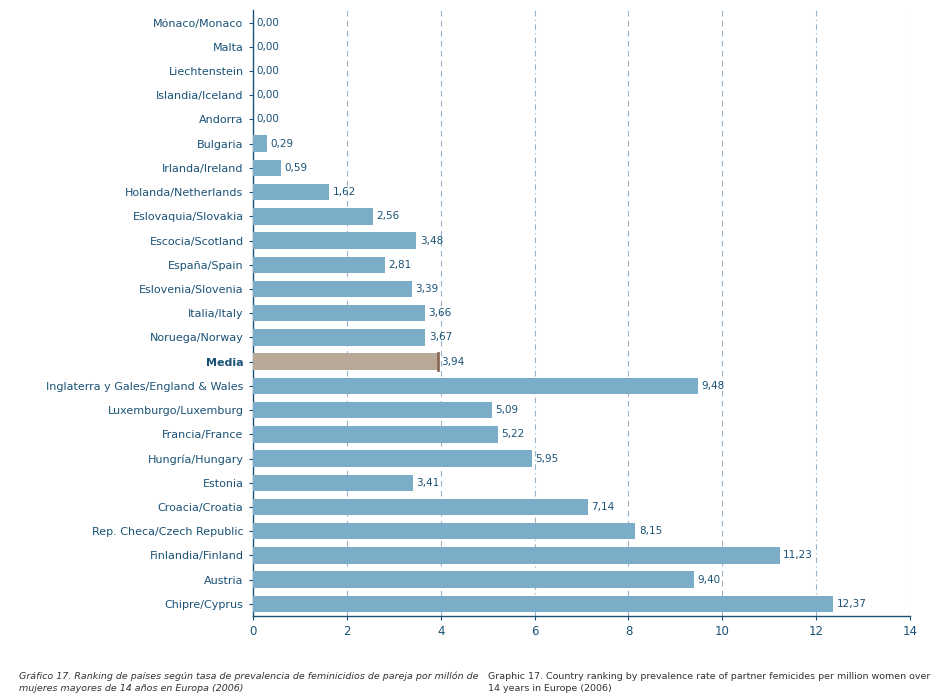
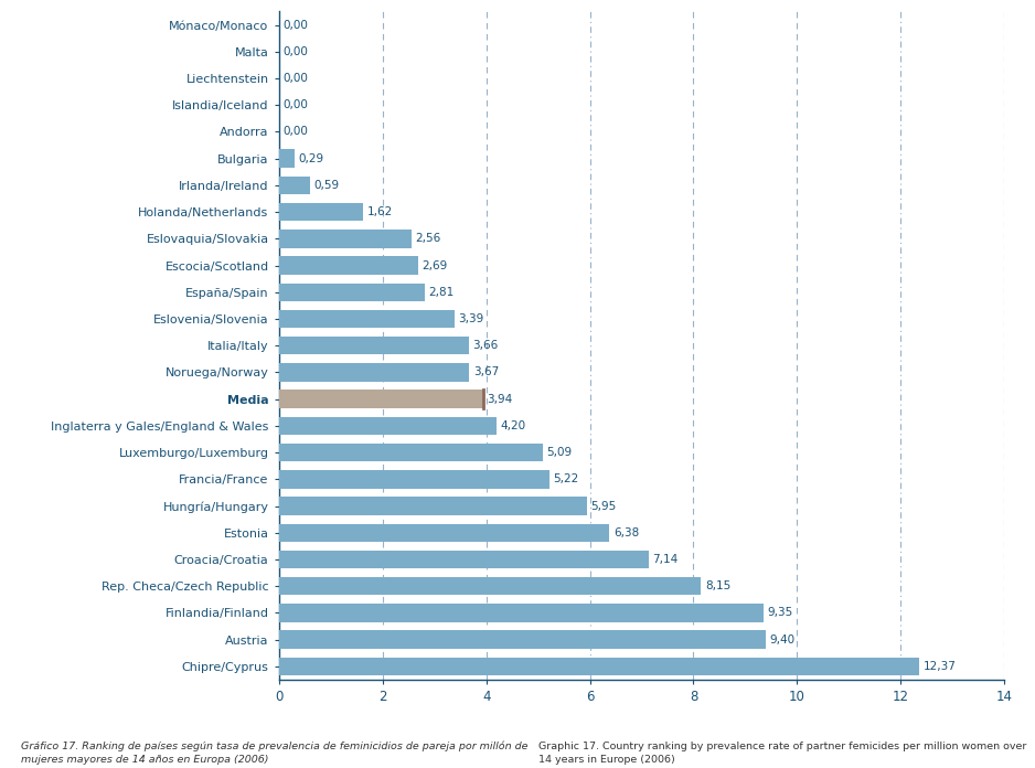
Escocia/Scotland: 3,48 -> 2,69
Inglaterra y Gales/England & Wales: 9,48 -> 4,20
Estonia: 3,41 -> 6,38
Finlandia/Finland: 11,23 -> 9,35
